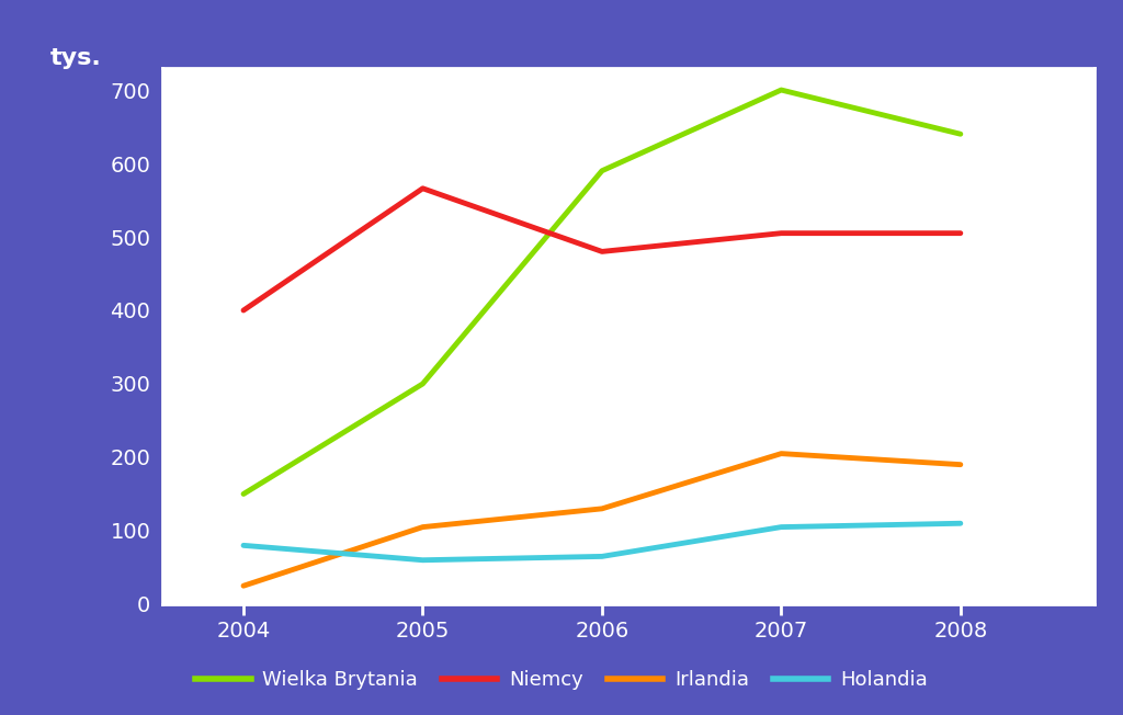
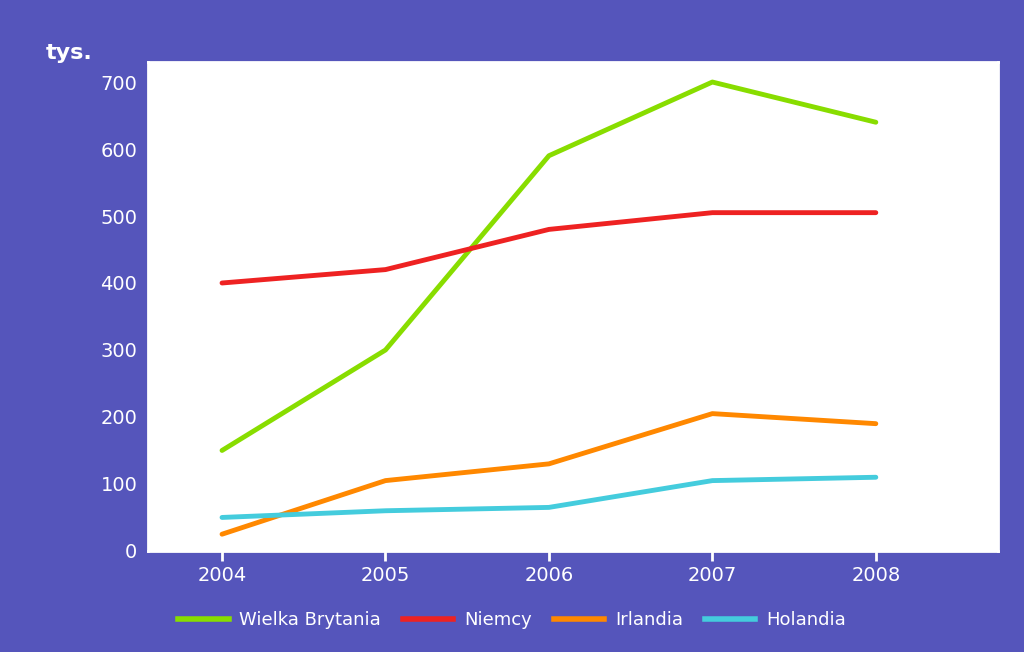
Holandia/2004: 80 -> 50
Niemcy/2005: 566 -> 420
